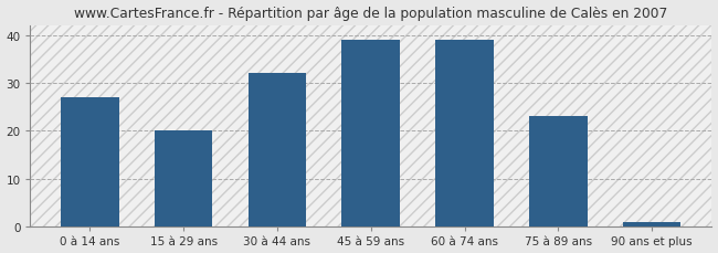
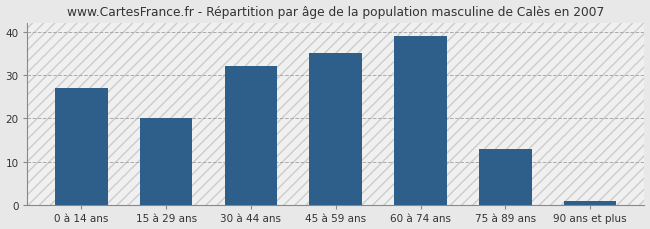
45 à 59 ans: 39 -> 35
75 à 89 ans: 23 -> 13
